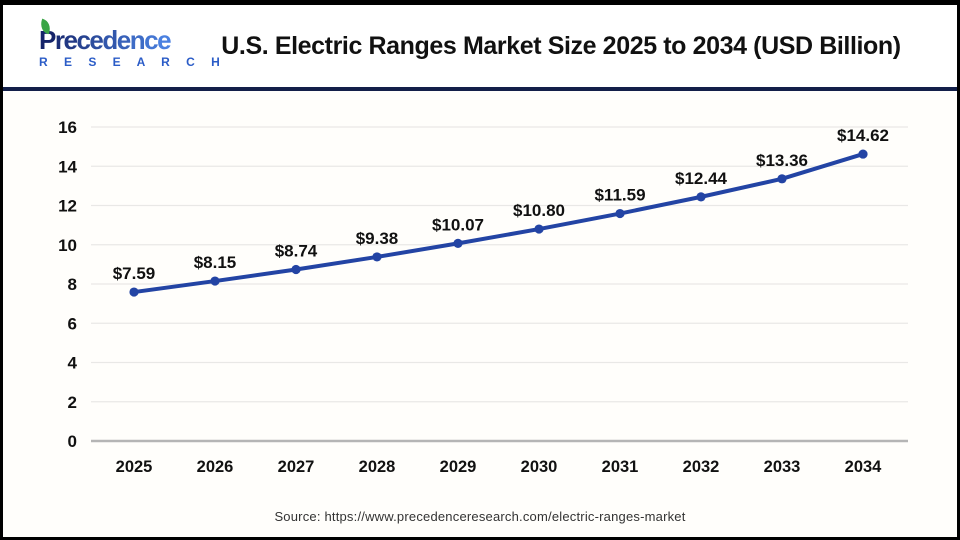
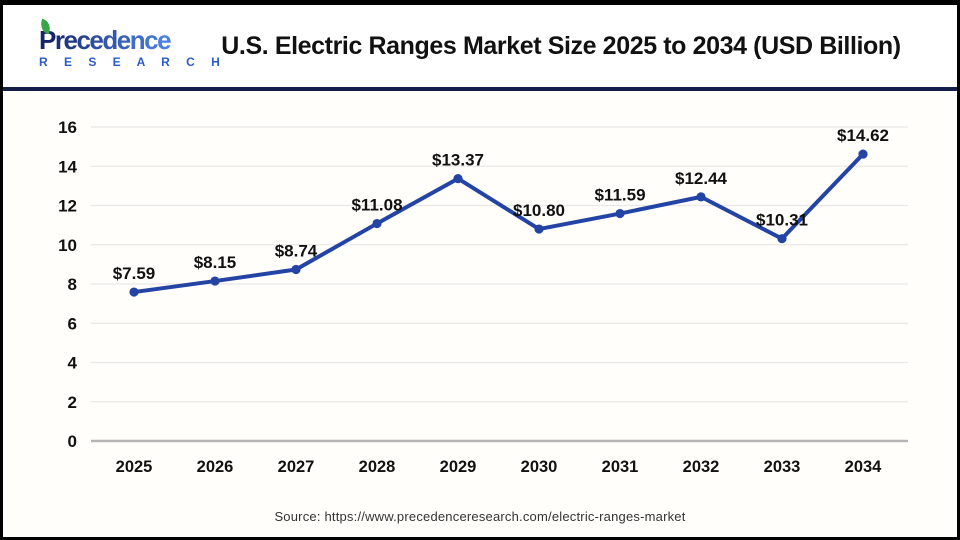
2028: $9.38 -> $11.08
2029: $10.07 -> $13.37
2033: $13.36 -> $10.31
